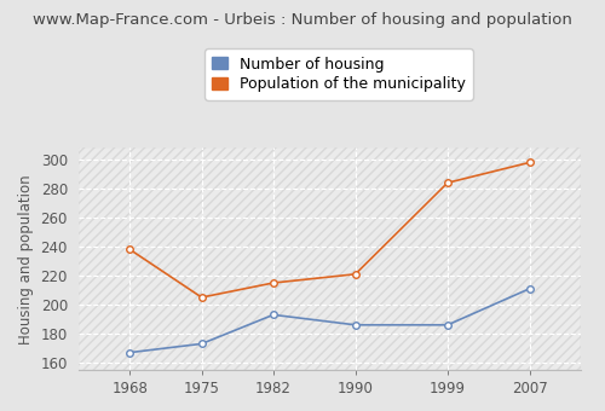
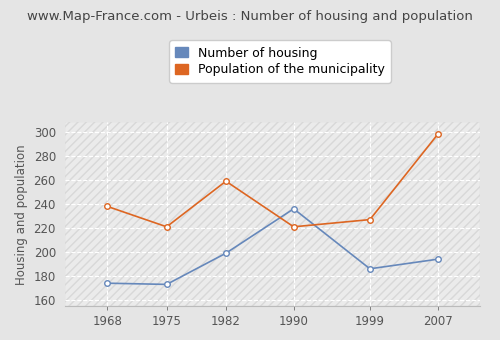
Number of housing/1968: 167 -> 174
Population of the municipality/1975: 205 -> 221
Number of housing/1982: 193 -> 199
Population of the municipality/1982: 215 -> 259
Number of housing/1990: 186 -> 236
Population of the municipality/1999: 284 -> 227
Number of housing/2007: 211 -> 194
